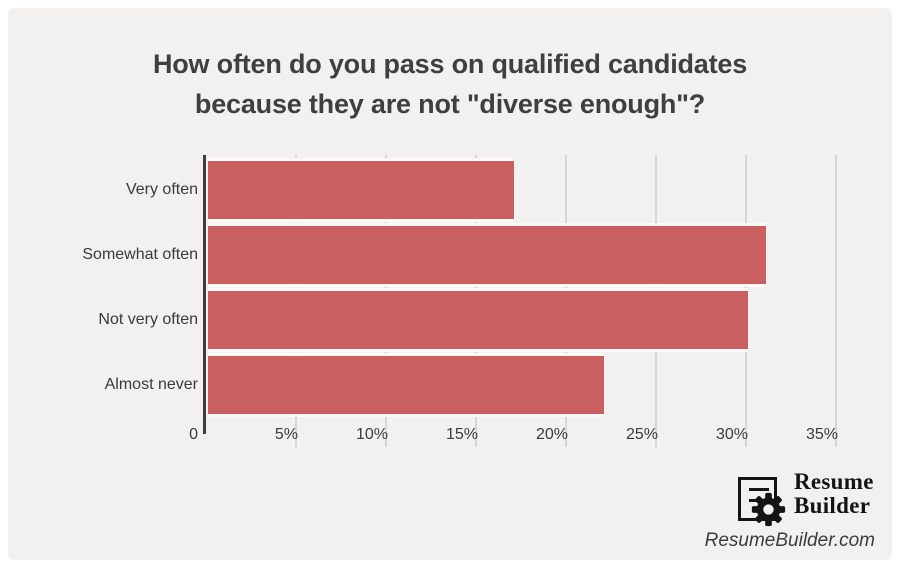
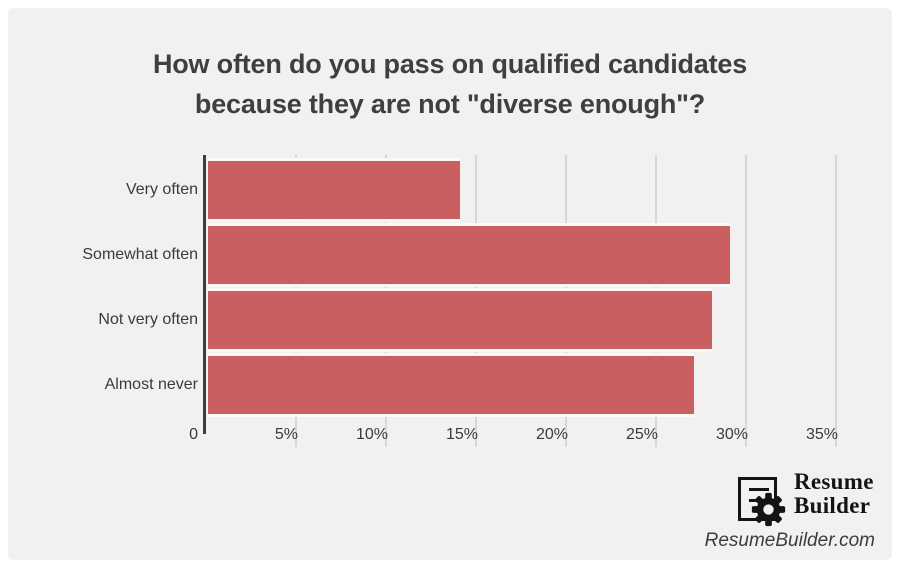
Very often: 17% -> 14%
Somewhat often: 31% -> 29%
Not very often: 30% -> 28%
Almost never: 22% -> 27%
